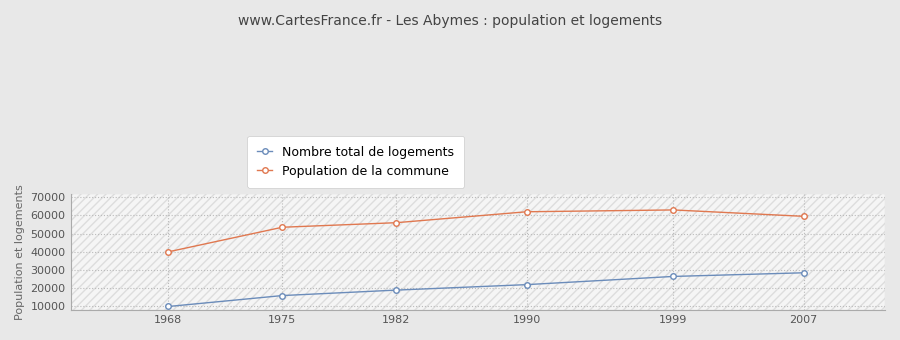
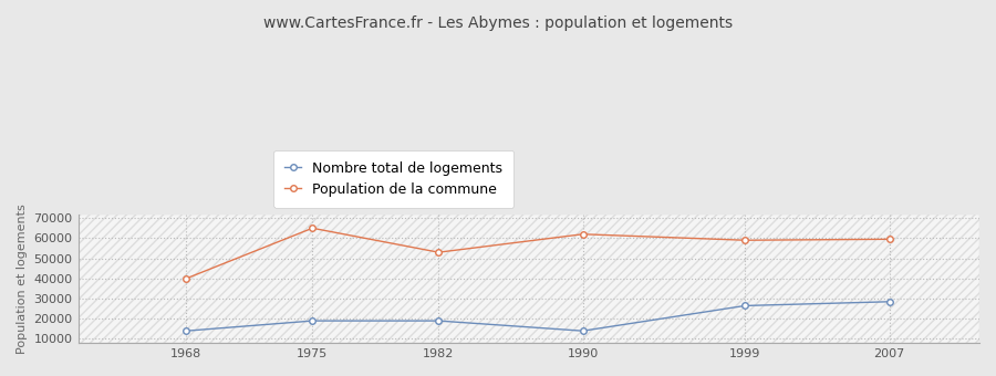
Nombre total de logements/1968: 10000 -> 14000
Nombre total de logements/1975: 16000 -> 19000
Population de la commune/1975: 54000 -> 65000
Population de la commune/1982: 56000 -> 53000
Nombre total de logements/1990: 22000 -> 14000
Population de la commune/1999: 63000 -> 59000
